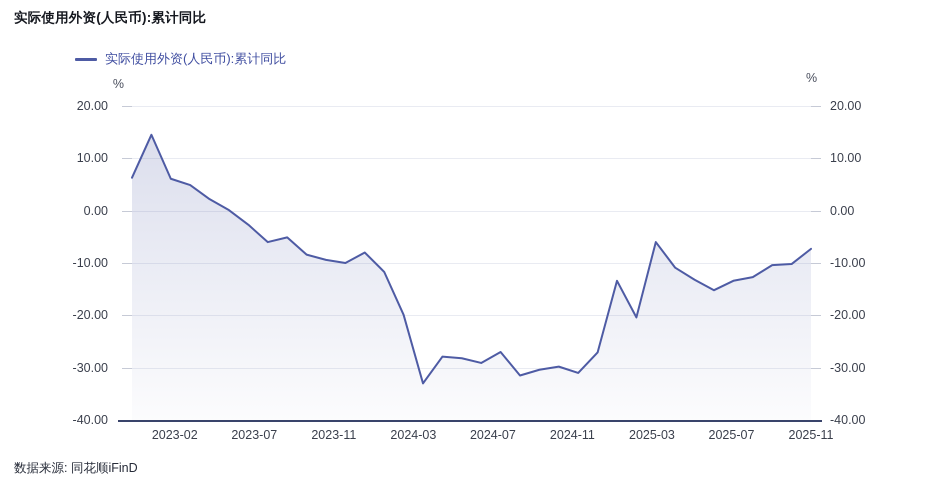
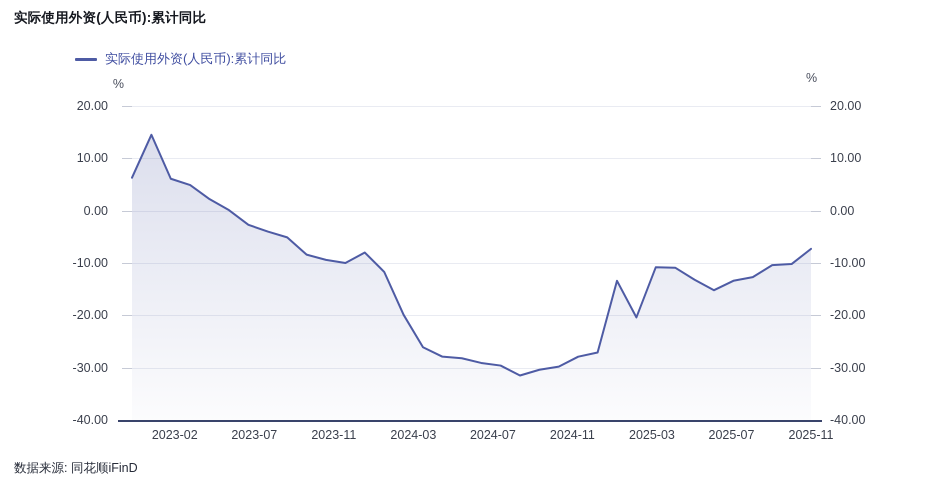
2023-07: -6 -> -4
2024-03: -33 -> -26
2024-07: -27 -> -30
2024-11: -31 -> -28
2025-03: -6 -> -11
